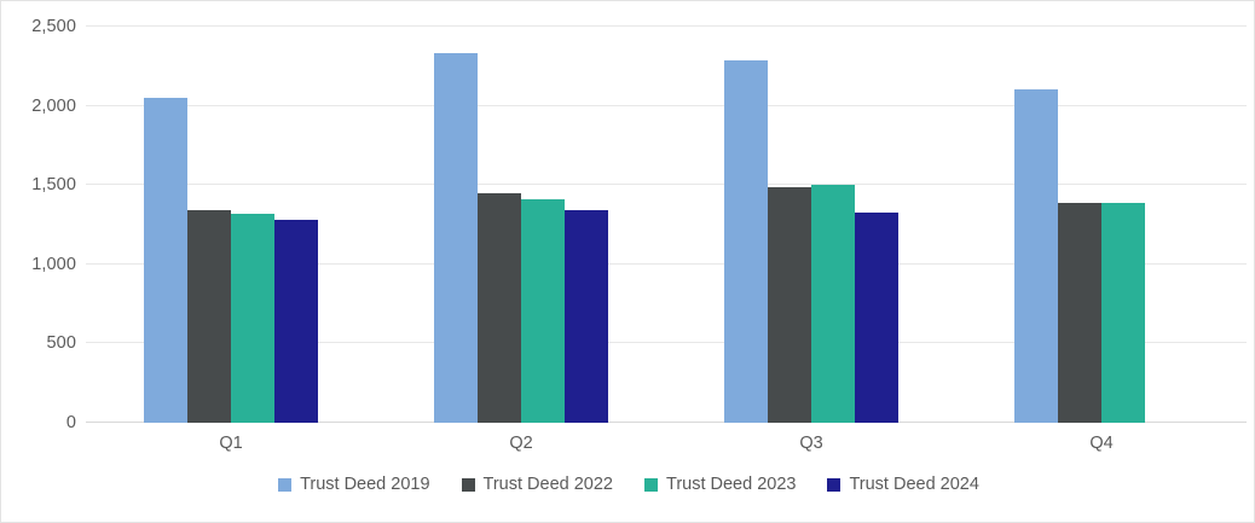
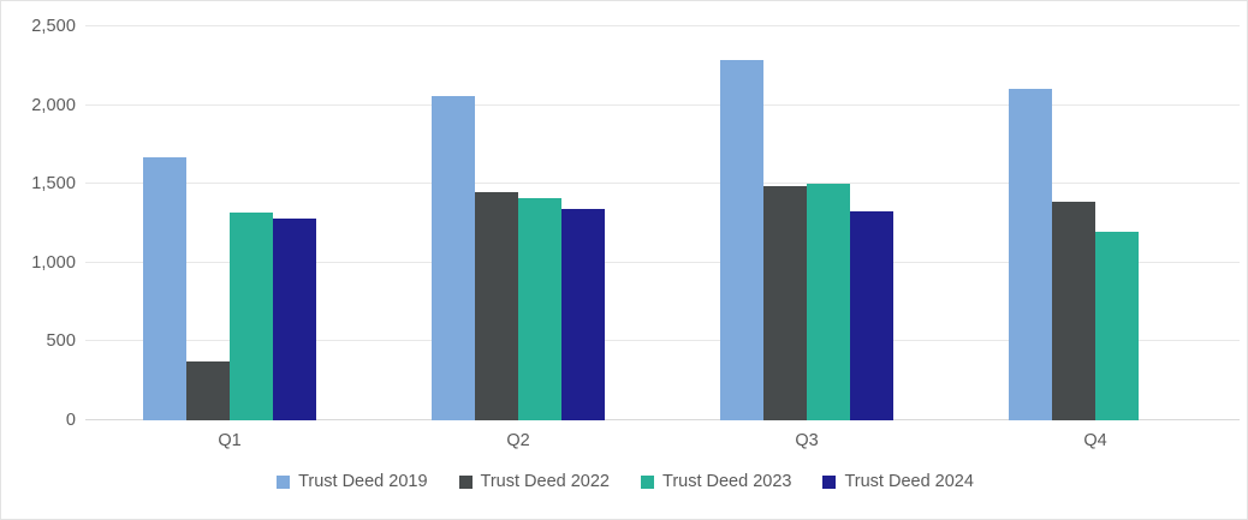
Trust Deed 2019/Q1: 2050 -> 1670
Trust Deed 2022/Q1: 1340 -> 370
Trust Deed 2019/Q2: 2340 -> 2060
Trust Deed 2023/Q4: 1390 -> 1200
